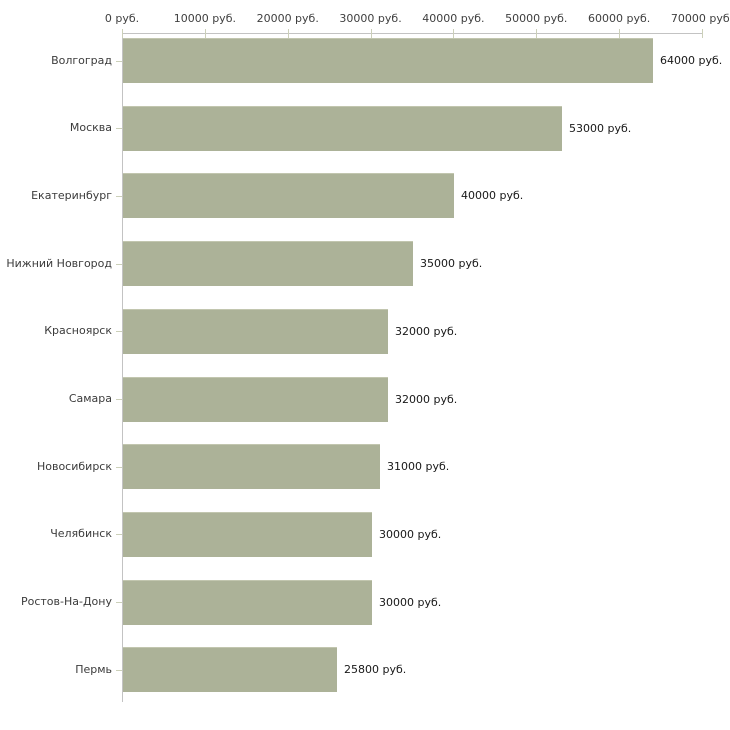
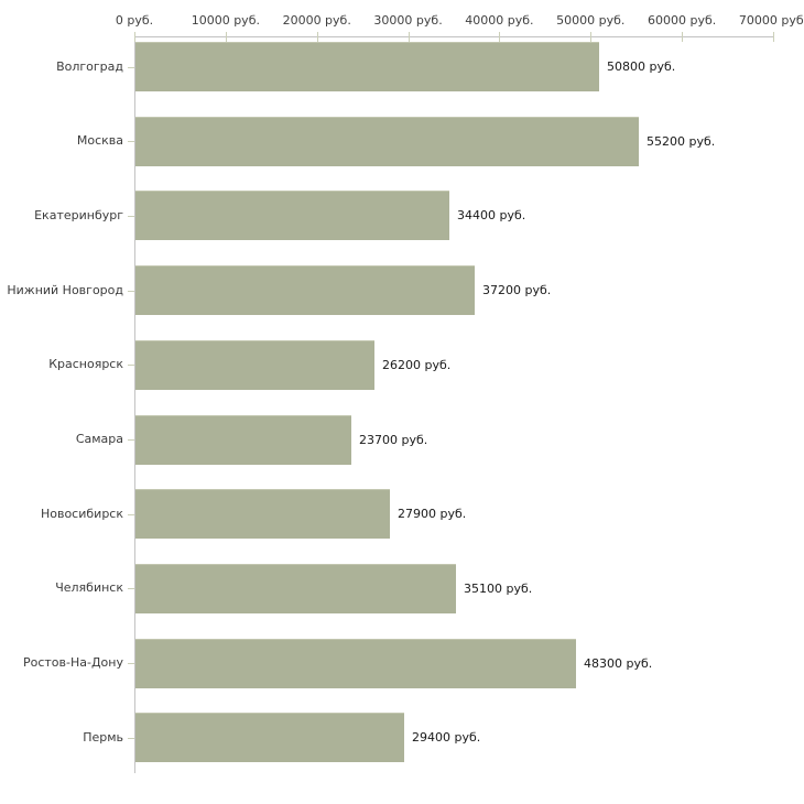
Волгоград: 64000 -> 50800
Москва: 53000 -> 55200
Екатеринбург: 40000 -> 34400
Нижний Новгород: 35000 -> 37200
Красноярск: 32000 -> 26200
Самара: 32000 -> 23700
Новосибирск: 31000 -> 27900
Челябинск: 30000 -> 35100
Ростов-На-Дону: 30000 -> 48300
Пермь: 25800 -> 29400
